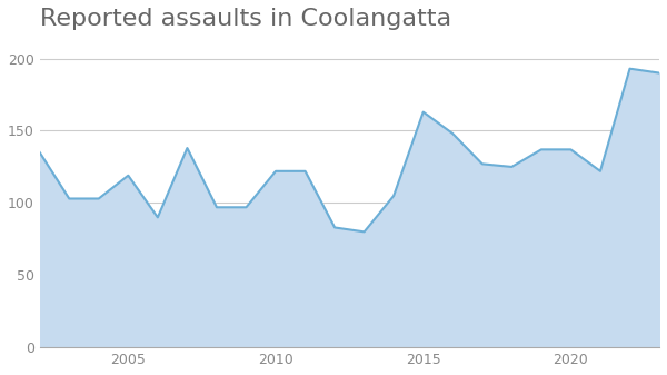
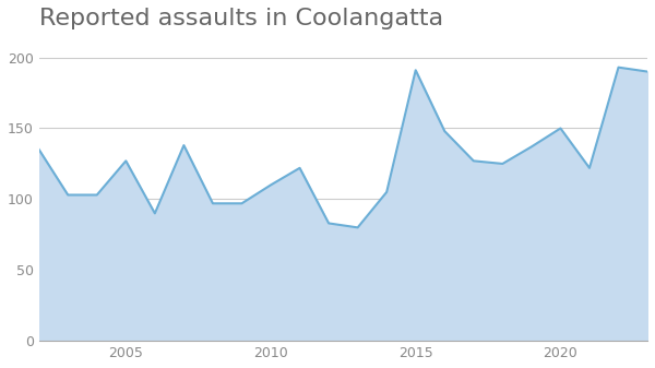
2005: 119 -> 127
2010: 122 -> 110
2015: 163 -> 191
2020: 137 -> 150
